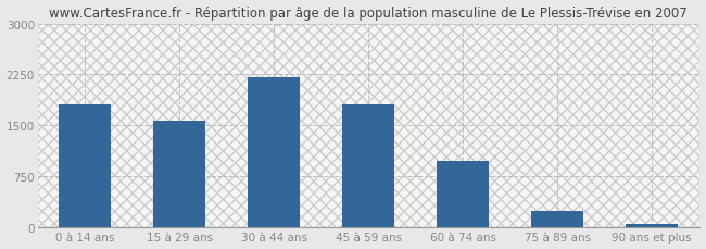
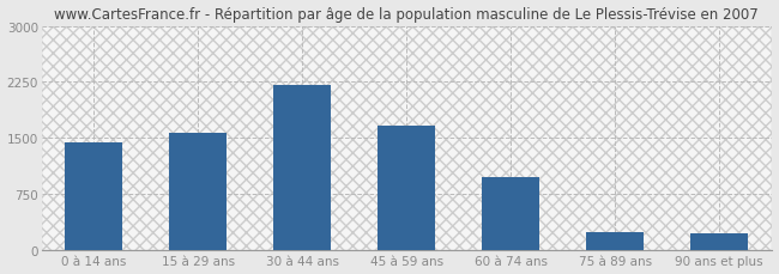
0 à 14 ans: 1800 -> 1440
45 à 59 ans: 1800 -> 1660
90 ans et plus: 40 -> 220
